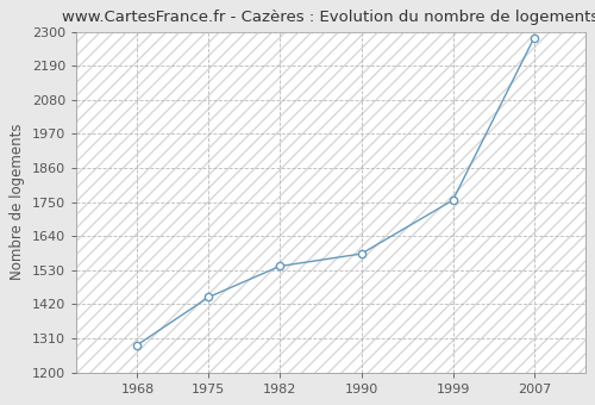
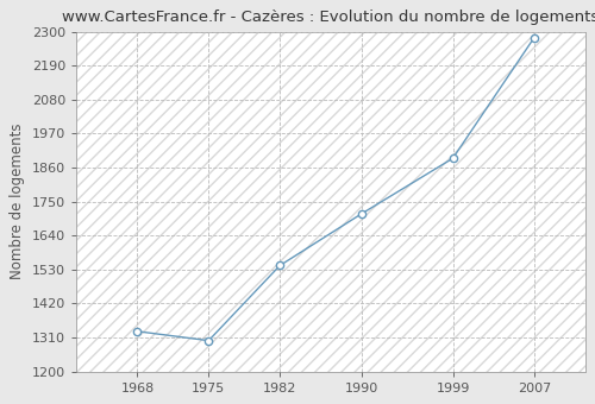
1968: 1289 -> 1330
1975: 1443 -> 1300
1990: 1583 -> 1710
1999: 1756 -> 1890
